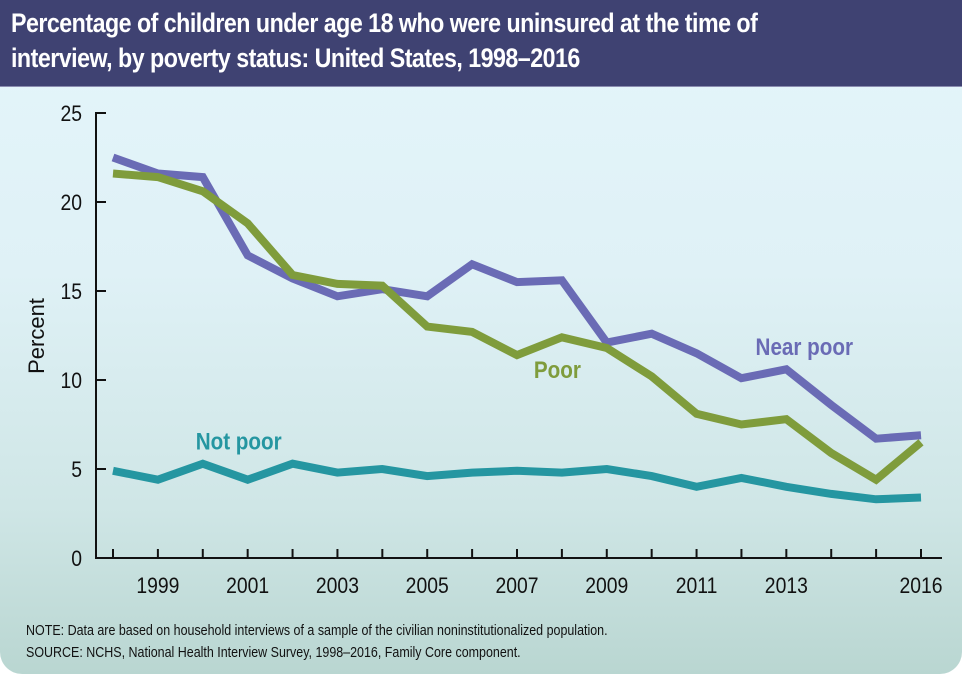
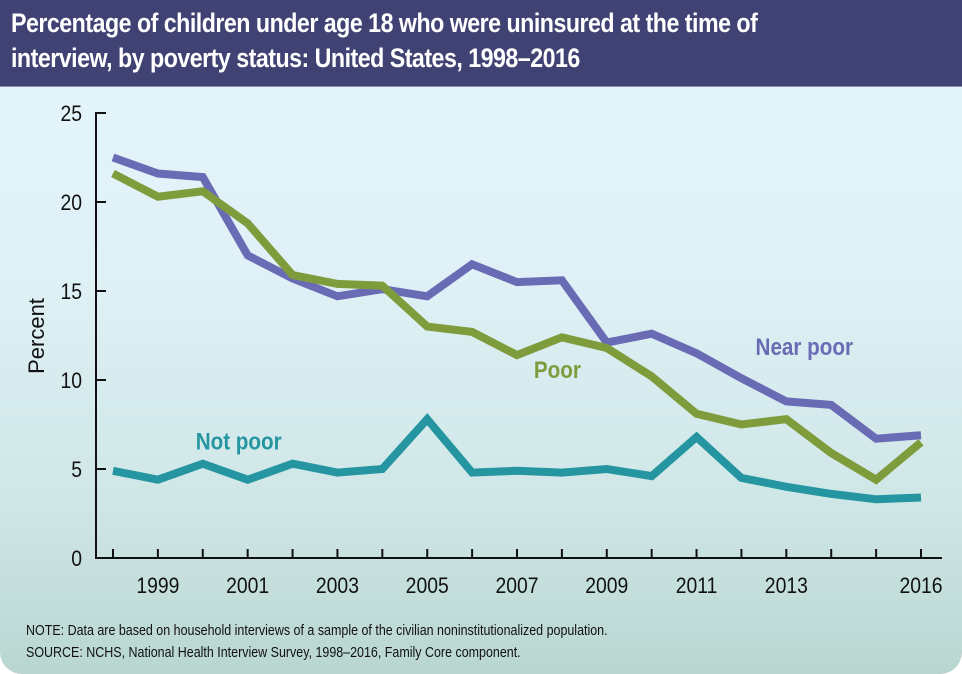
Poor/1999: 21.4 -> 20.3
Not poor/2005: 4.6 -> 7.8
Not poor/2011: 4.0 -> 6.8
Near poor/2013: 10.6 -> 8.8
